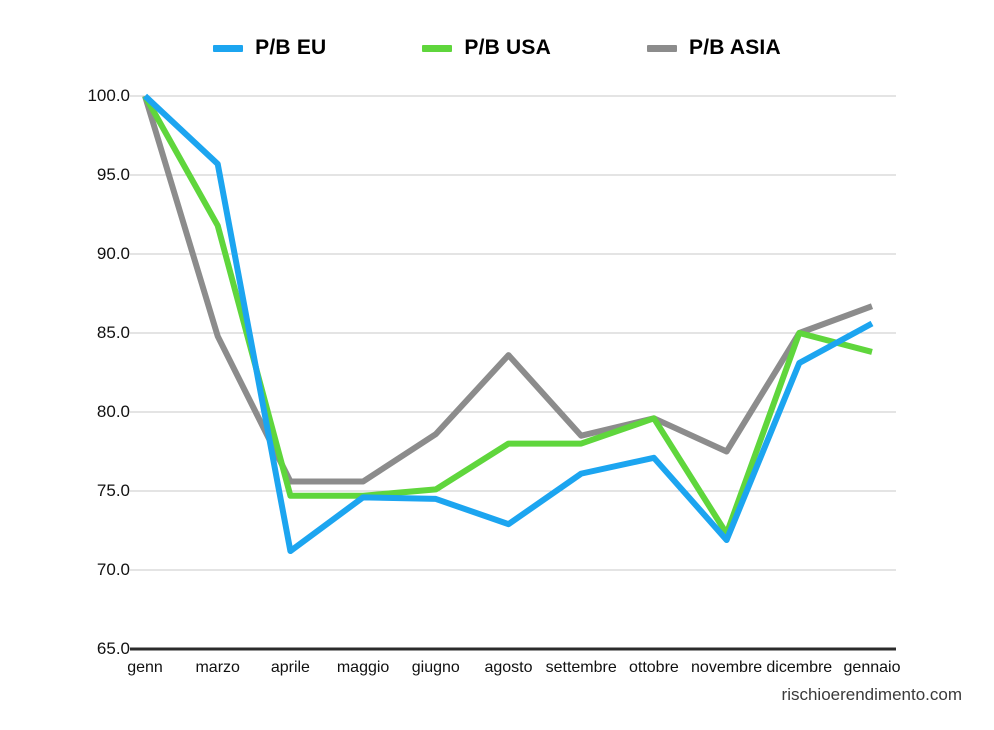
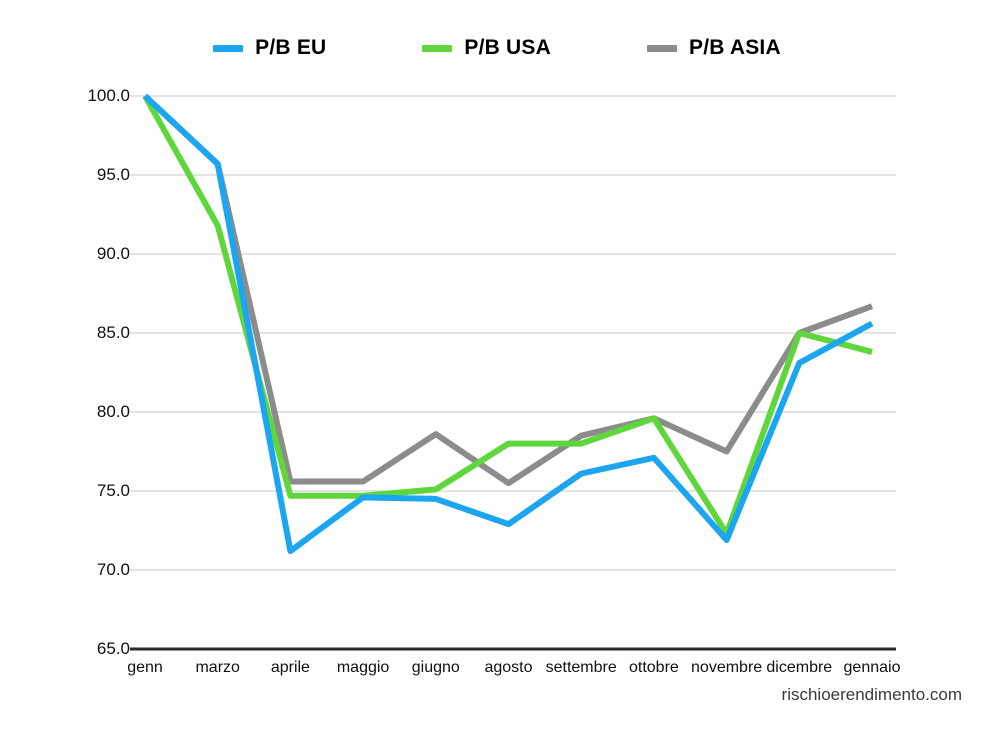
P/B ASIA/marzo: 84.8 -> 95.7
P/B ASIA/agosto: 83.6 -> 75.5
